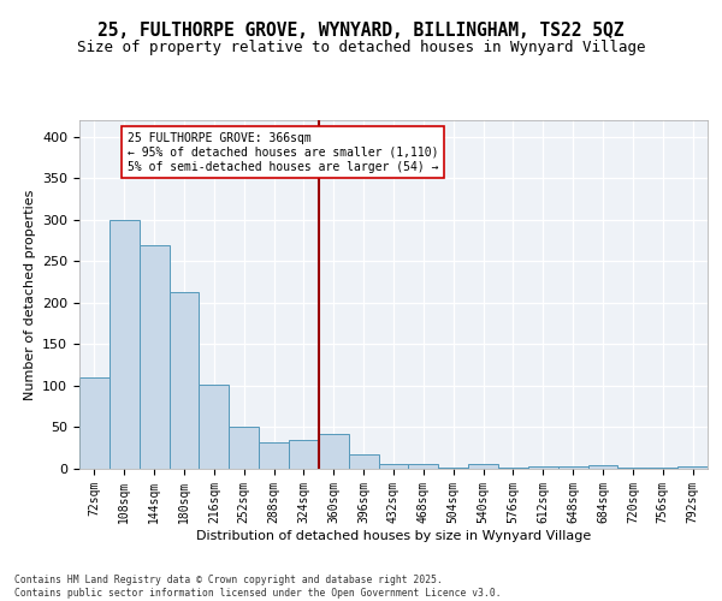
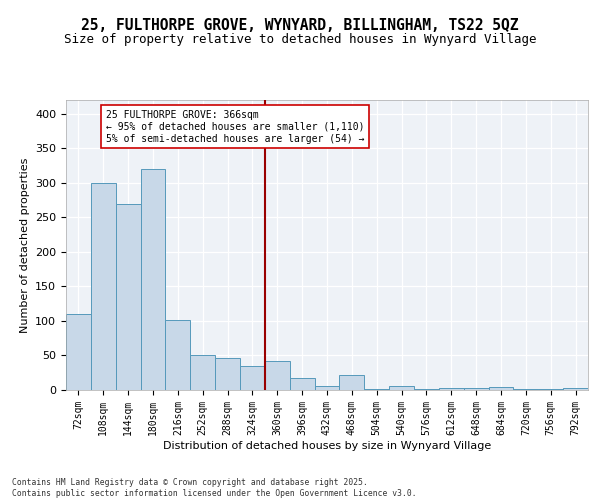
180sqm: 213 -> 320
288sqm: 32 -> 46
468sqm: 6 -> 22
